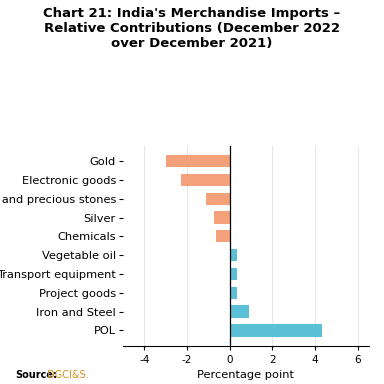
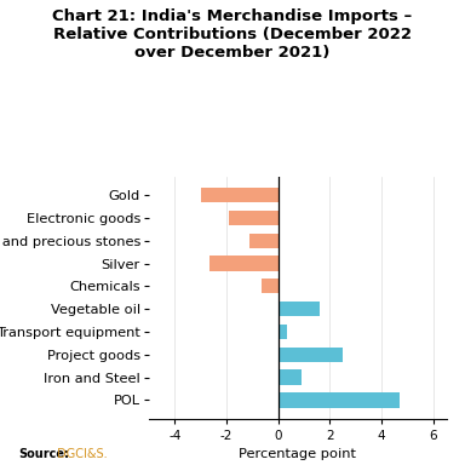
Electronic goods: -2.30 -> -1.90
Silver: -0.75 -> -2.65
Vegetable oil: 0.35 -> 1.60
Project goods: 0.35 -> 2.50
POL: 4.30 -> 4.70
